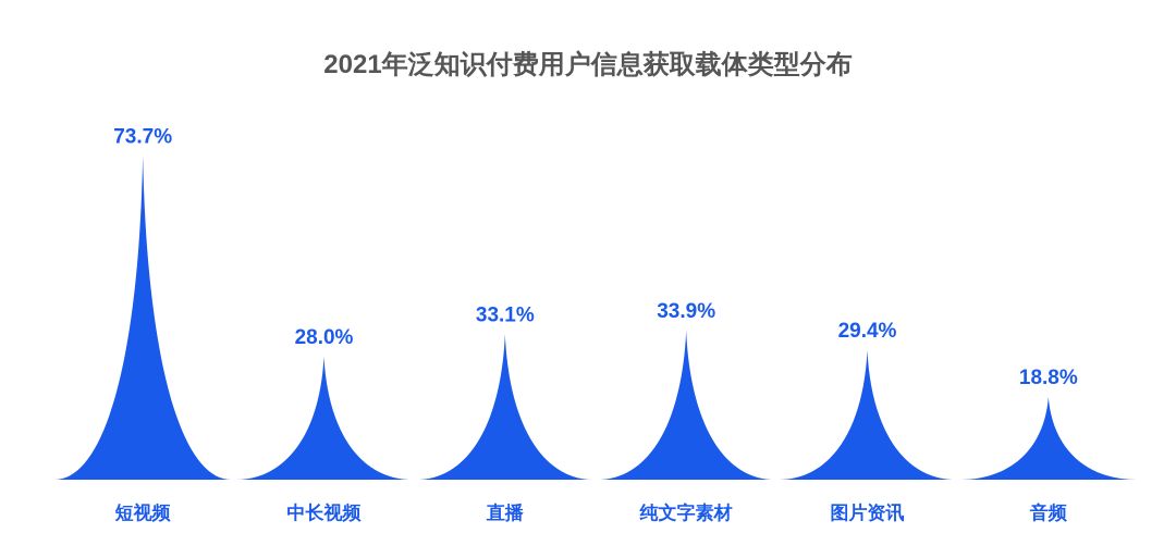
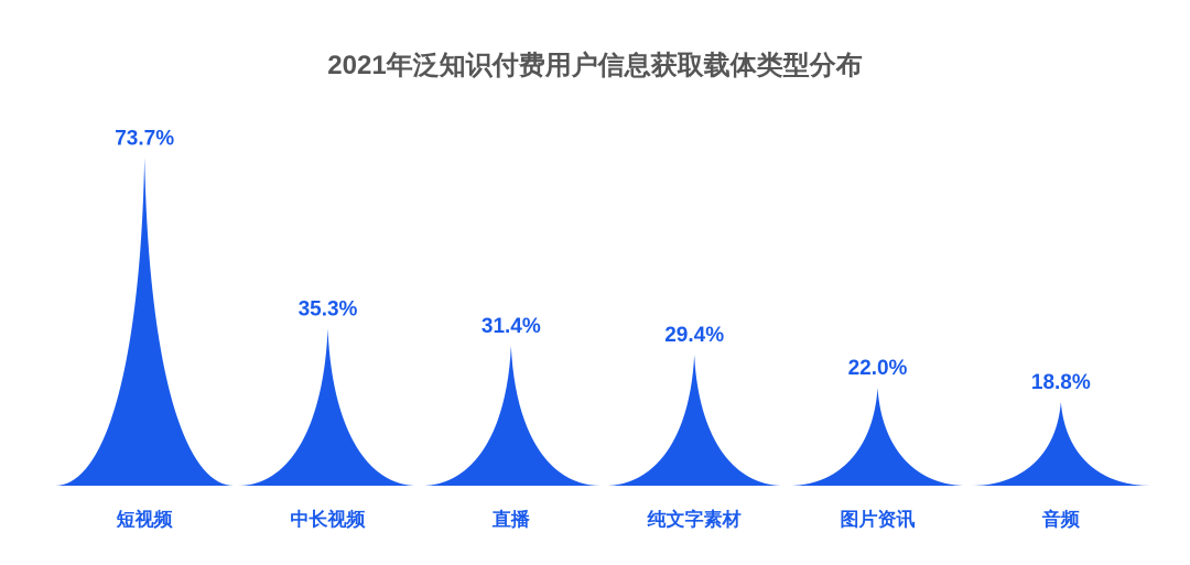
中长视频: 28.0% -> 35.3%
直播: 33.1% -> 31.4%
纯文字素材: 33.9% -> 29.4%
图片资讯: 29.4% -> 22.0%
